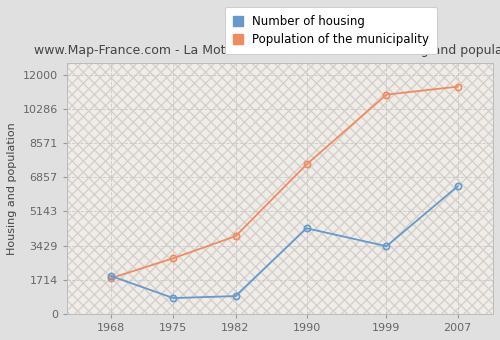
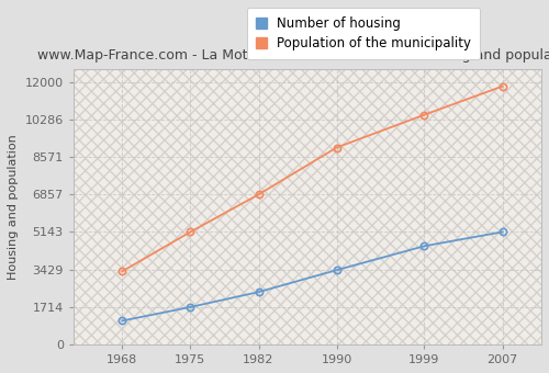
Number of housing/1968: 1900 -> 1100
Population of the municipality/1968: 1800 -> 3300
Number of housing/1975: 800 -> 1700
Population of the municipality/1975: 2800 -> 5100
Number of housing/1982: 900 -> 2400
Population of the municipality/1982: 3900 -> 6900
Number of housing/1990: 4300 -> 3400
Population of the municipality/1990: 7500 -> 9000
Number of housing/1999: 3400 -> 4500
Population of the municipality/1999: 11000 -> 10500
Number of housing/2007: 6400 -> 5100
Population of the municipality/2007: 11400 -> 11800
